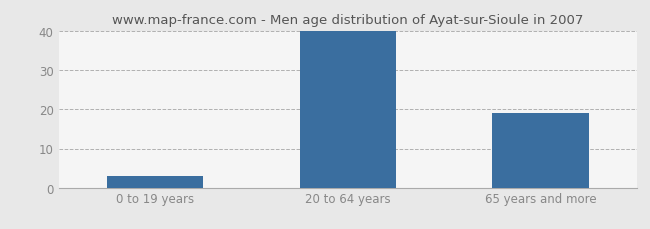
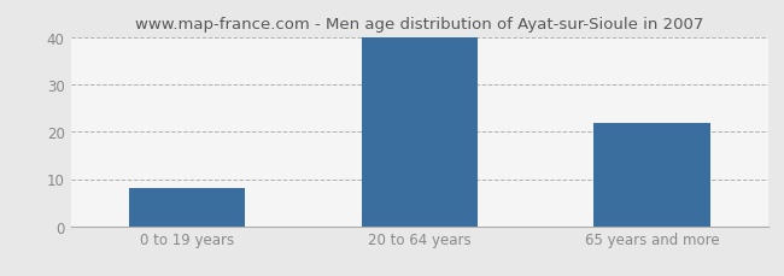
0 to 19 years: 3 -> 8
65 years and more: 19 -> 22
